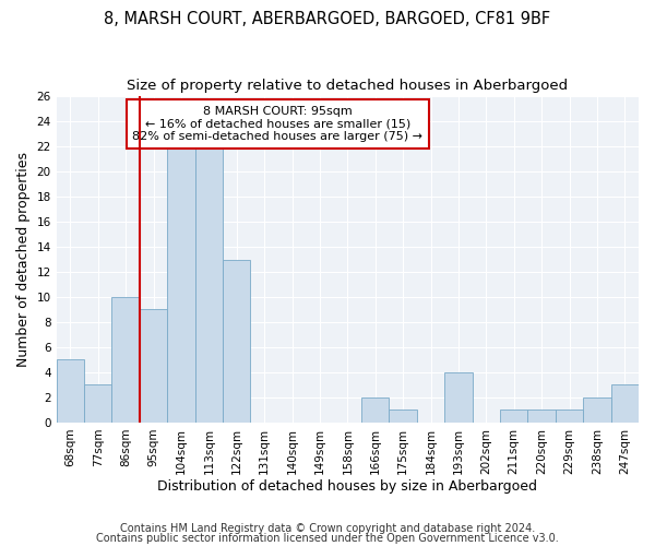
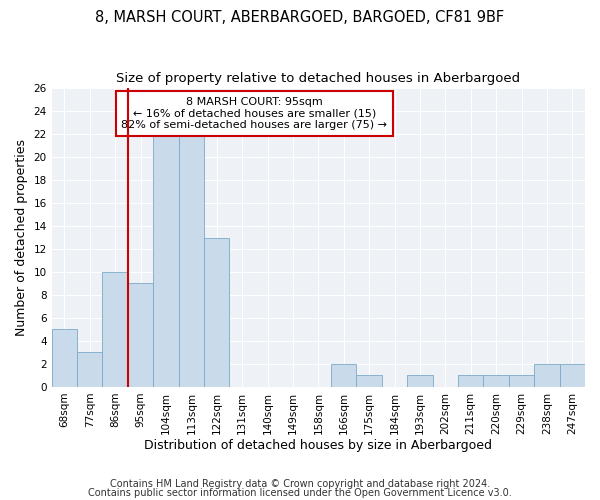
193sqm: 4 -> 1
247sqm: 3 -> 2
